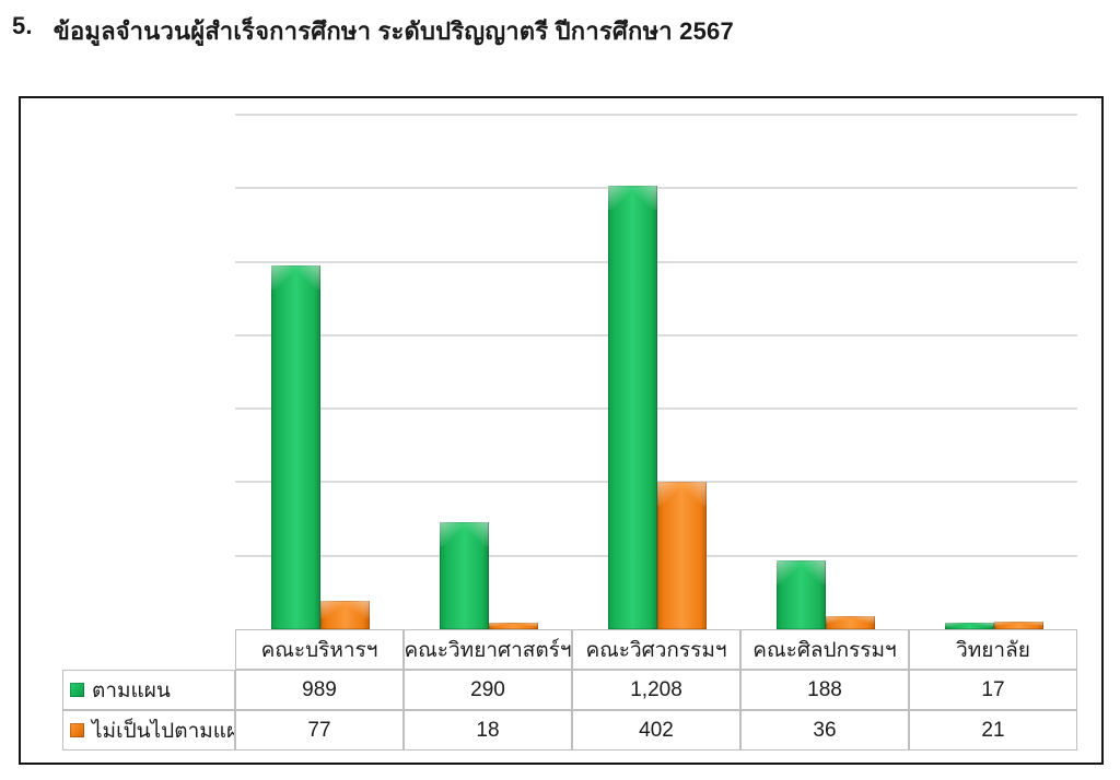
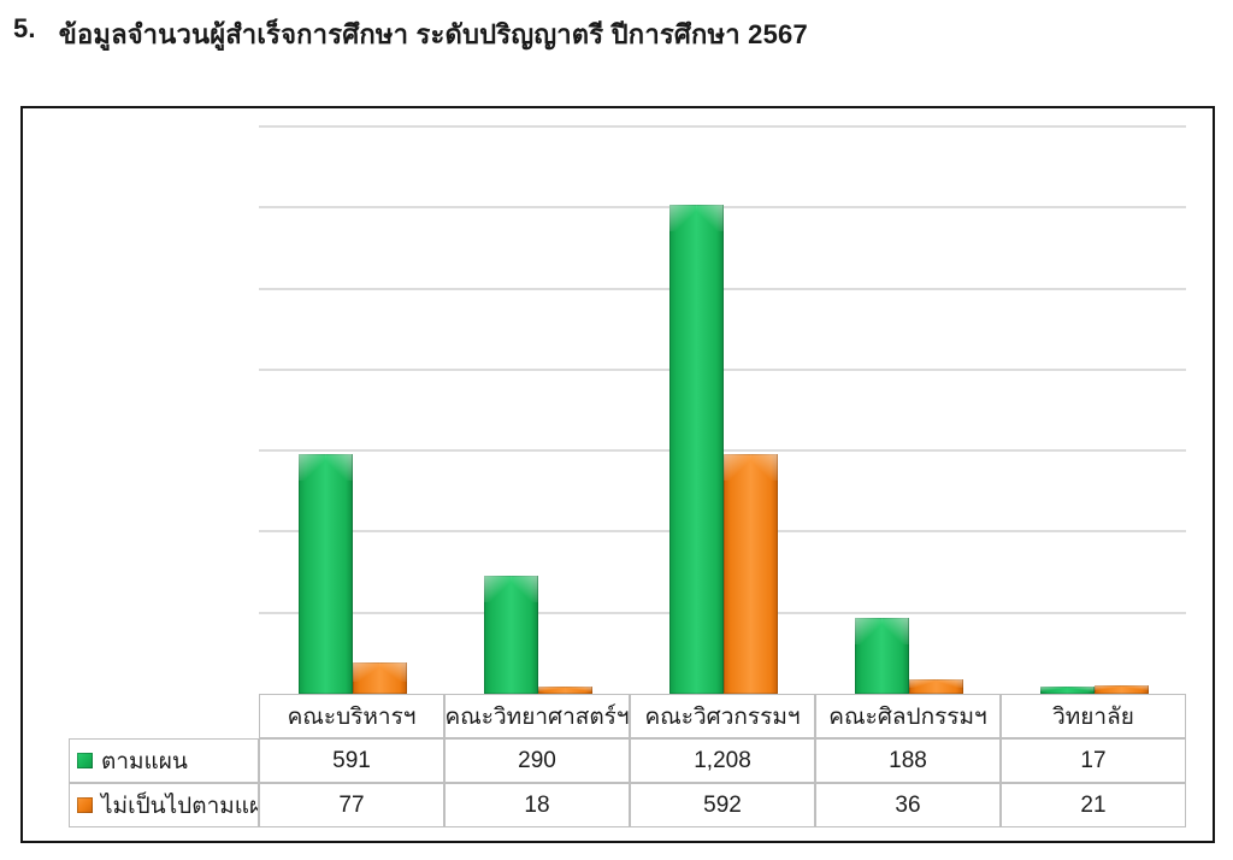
ตามแผน/คณะบริหารฯ: 989 -> 591
ไม่เป็นไปตามแผน/คณะวิศวกรรมฯ: 402 -> 592
